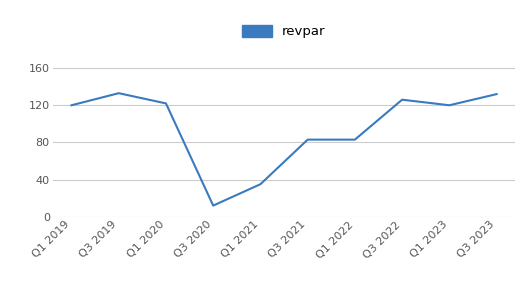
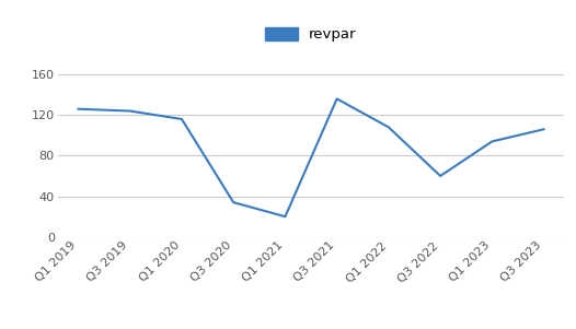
Q1 2019: 120 -> 126
Q3 2019: 133 -> 124
Q1 2020: 122 -> 116
Q3 2020: 12 -> 34
Q1 2021: 35 -> 20
Q3 2021: 83 -> 136
Q1 2022: 83 -> 108
Q3 2022: 126 -> 60
Q1 2023: 120 -> 94
Q3 2023: 132 -> 106
